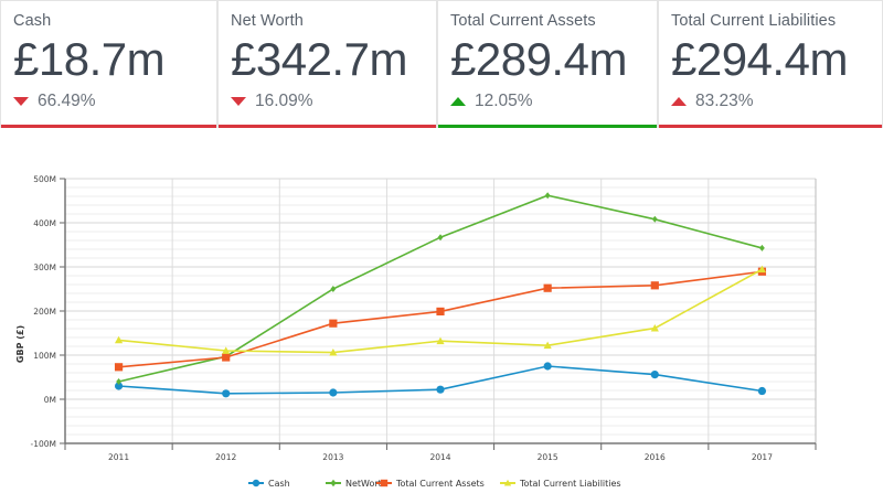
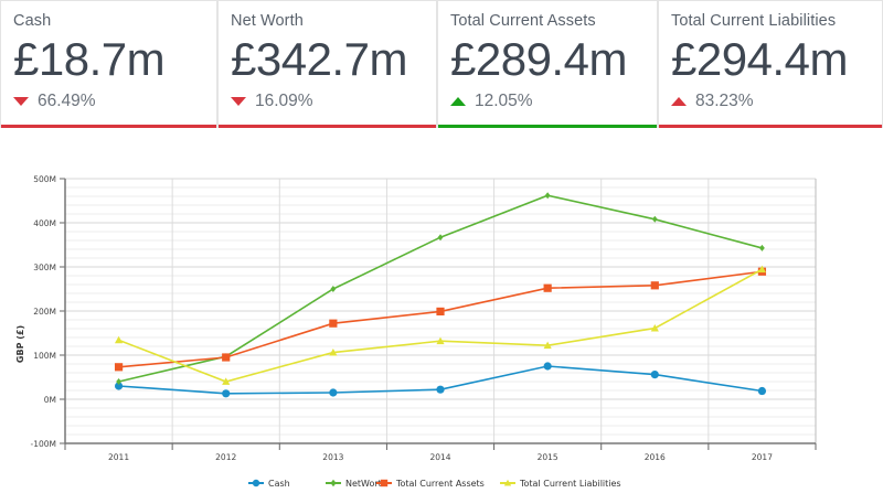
Total Current Liabilities/2012: 110M -> 40M
